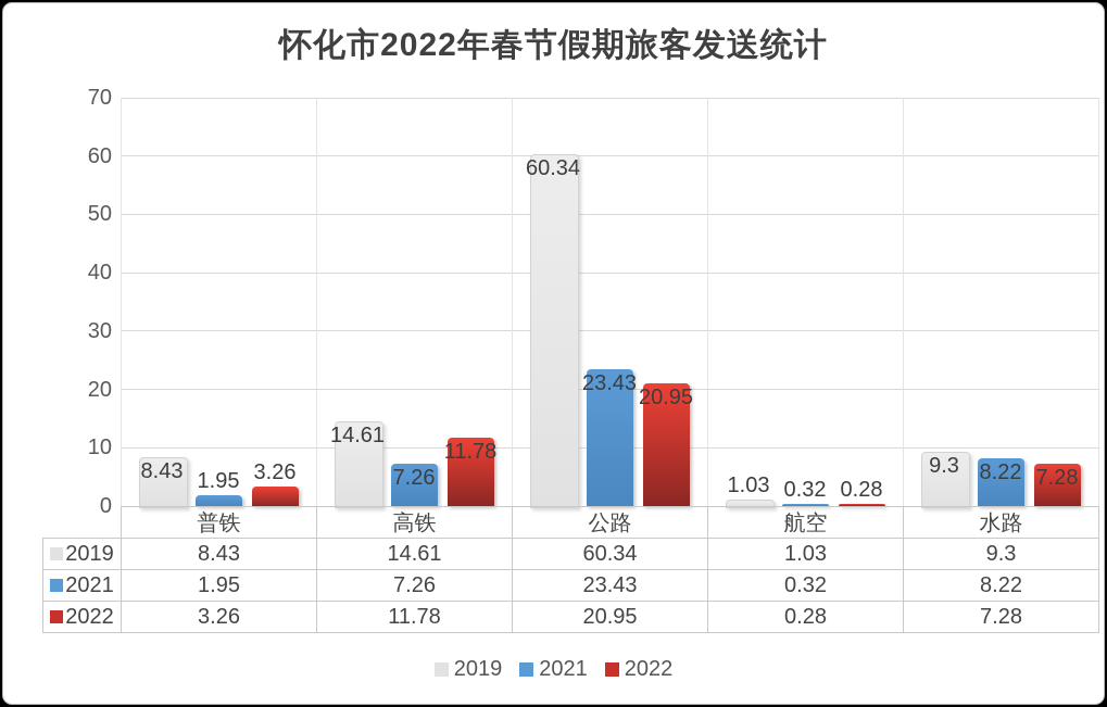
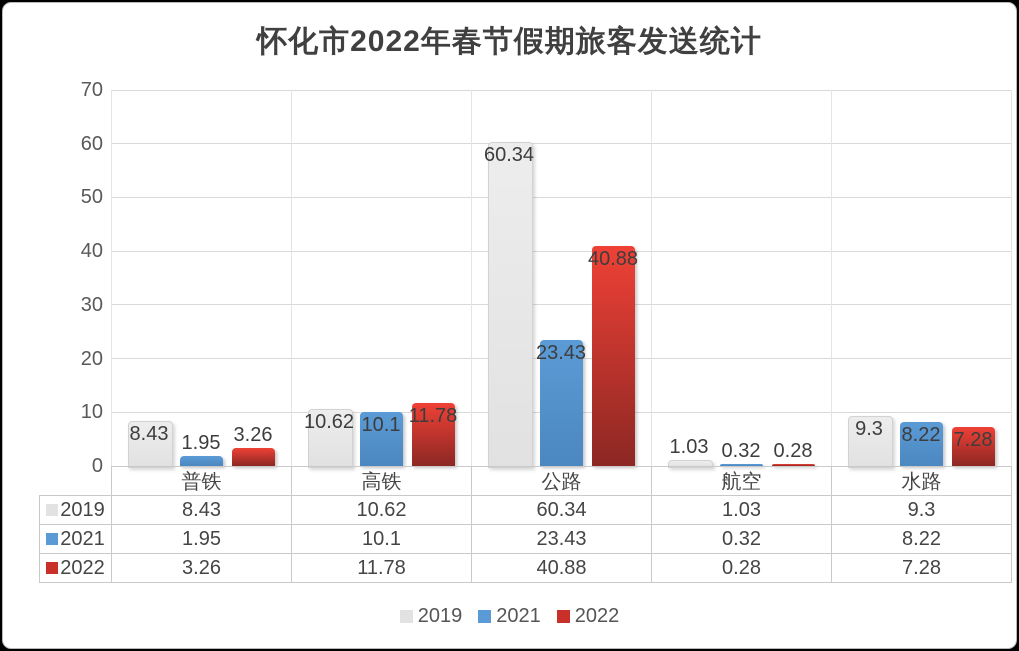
2019/高铁: 14.61 -> 10.62
2021/高铁: 7.26 -> 10.1
2022/公路: 20.95 -> 40.88
